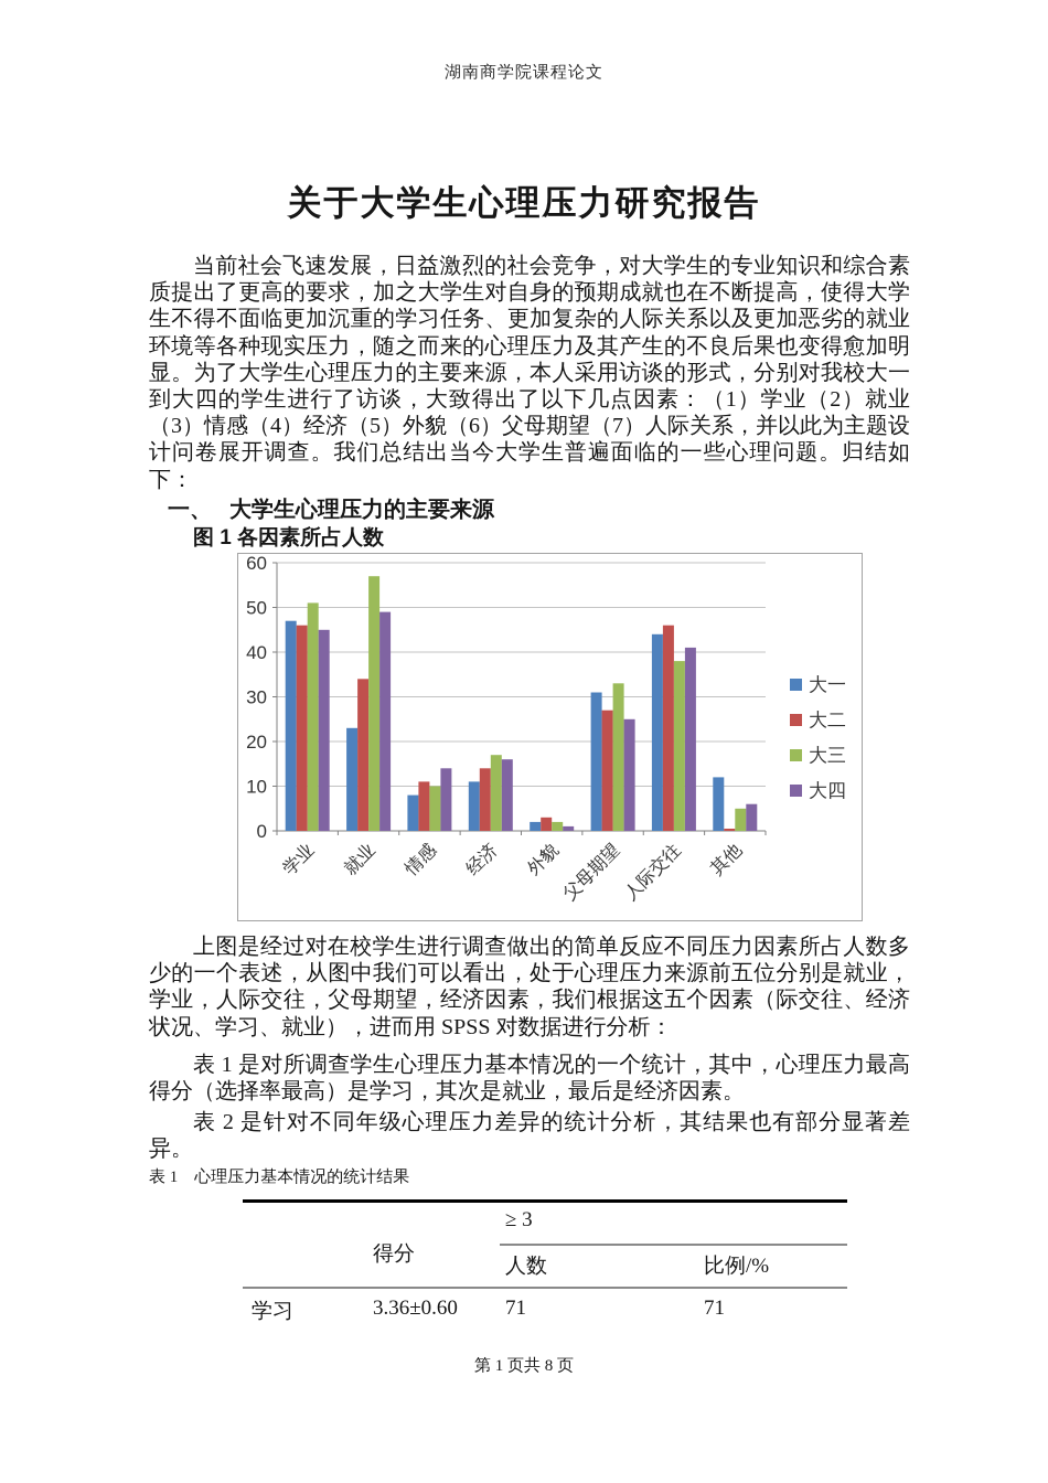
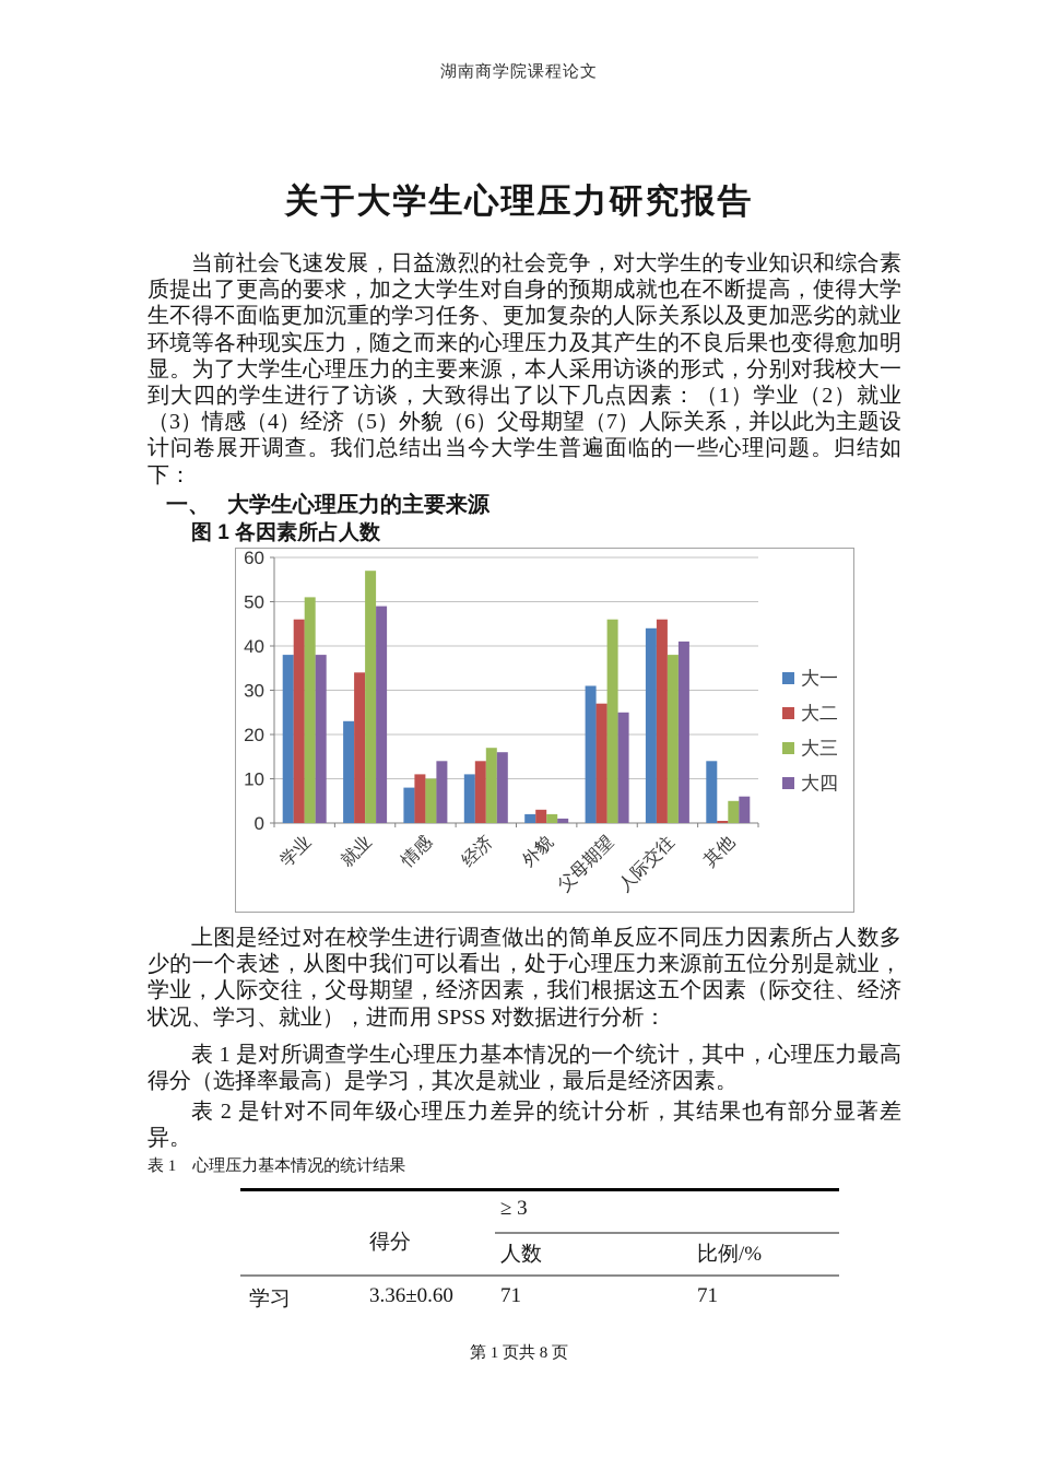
大一/学业: 47 -> 38
大四/学业: 45 -> 38
大三/父母期望: 33 -> 46
大一/其他: 12 -> 14
